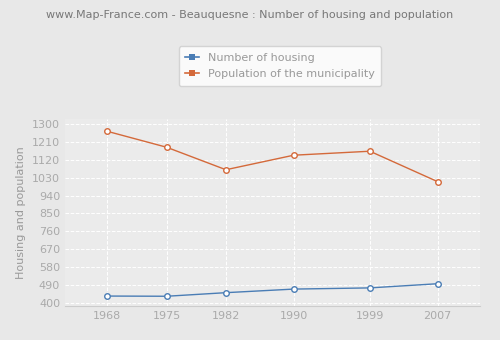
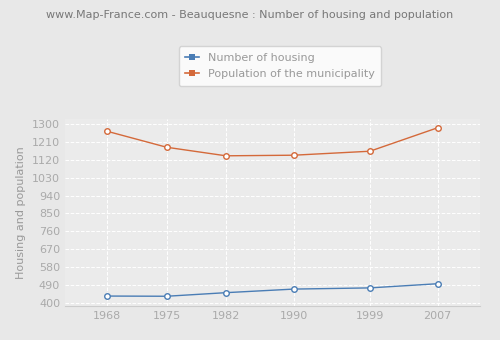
Population of the municipality/1982: 1070 -> 1140
Population of the municipality/2007: 1010 -> 1280
